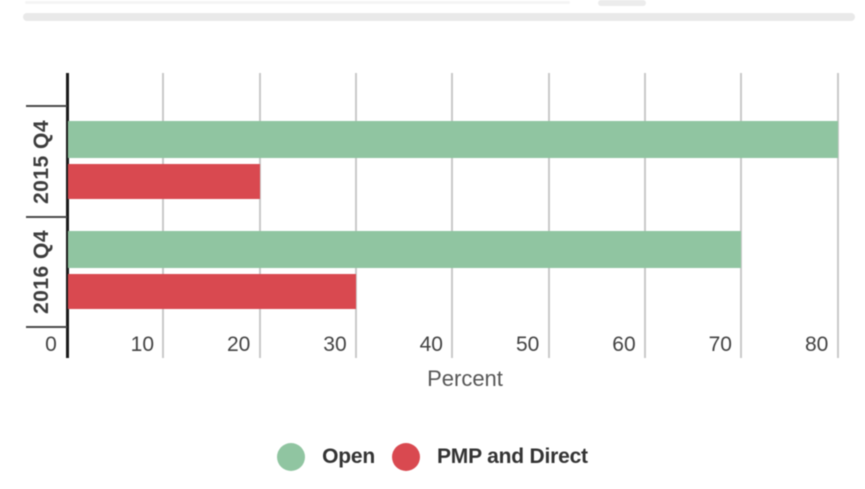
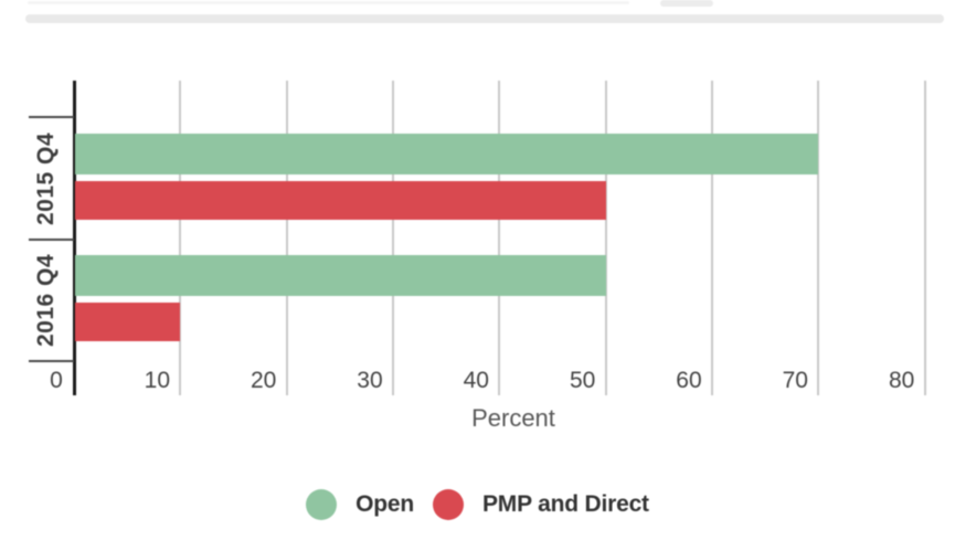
Open/2015 Q4: 80 -> 70
PMP and Direct/2015 Q4: 20 -> 50
Open/2016 Q4: 70 -> 50
PMP and Direct/2016 Q4: 30 -> 10
